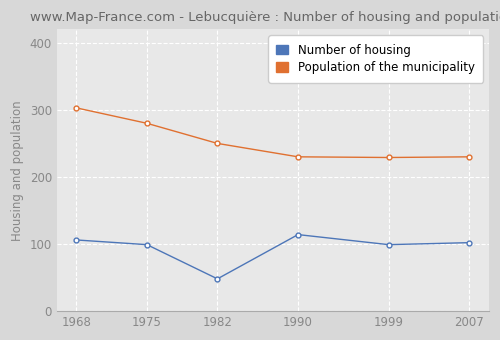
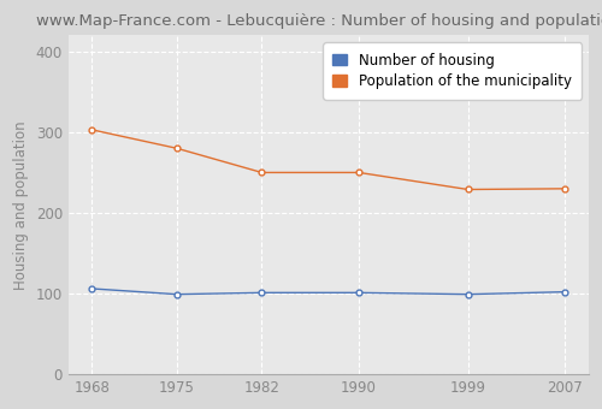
Number of housing/1982: 48 -> 101
Number of housing/1990: 114 -> 101
Population of the municipality/1990: 230 -> 250
